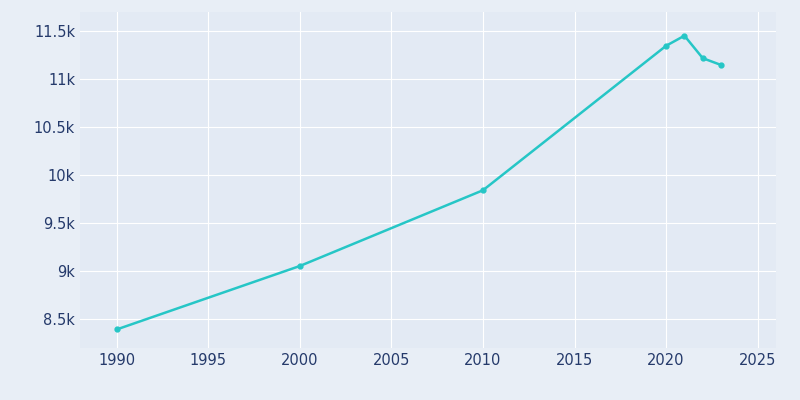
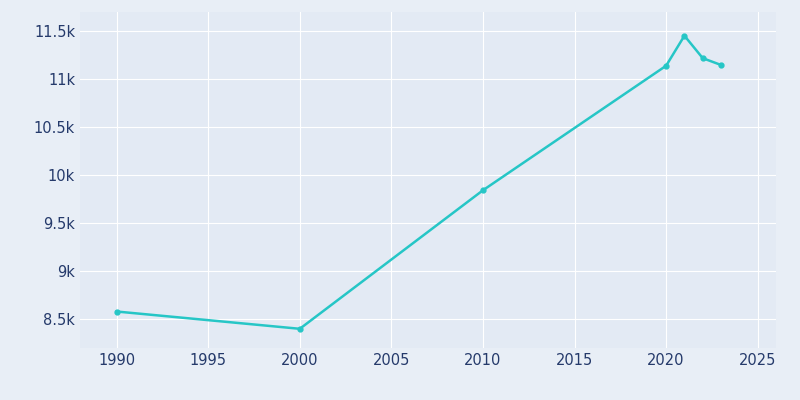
1990: 8.39k -> 8.58k
2000: 9.05k -> 8.40k
2020: 11.35k -> 11.14k
